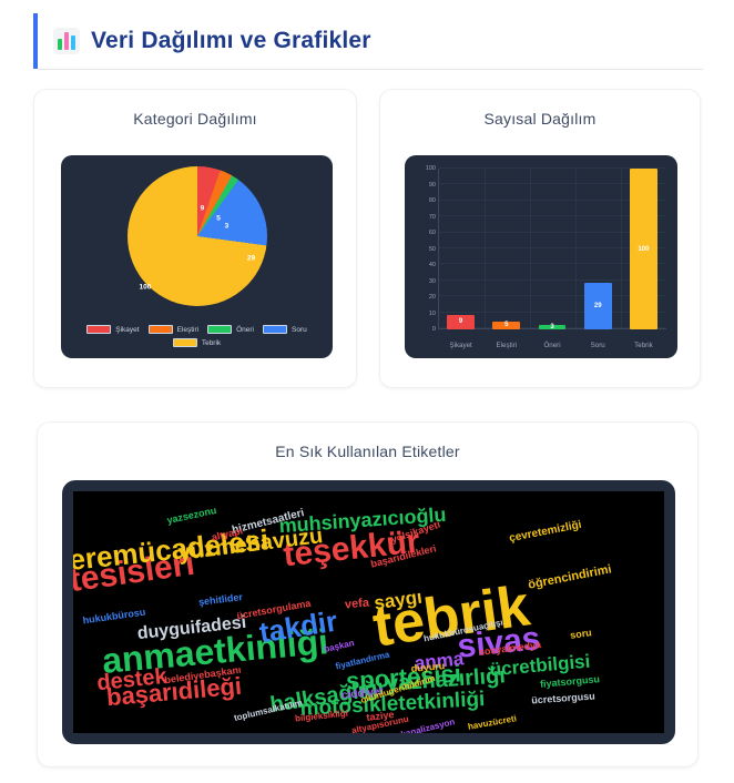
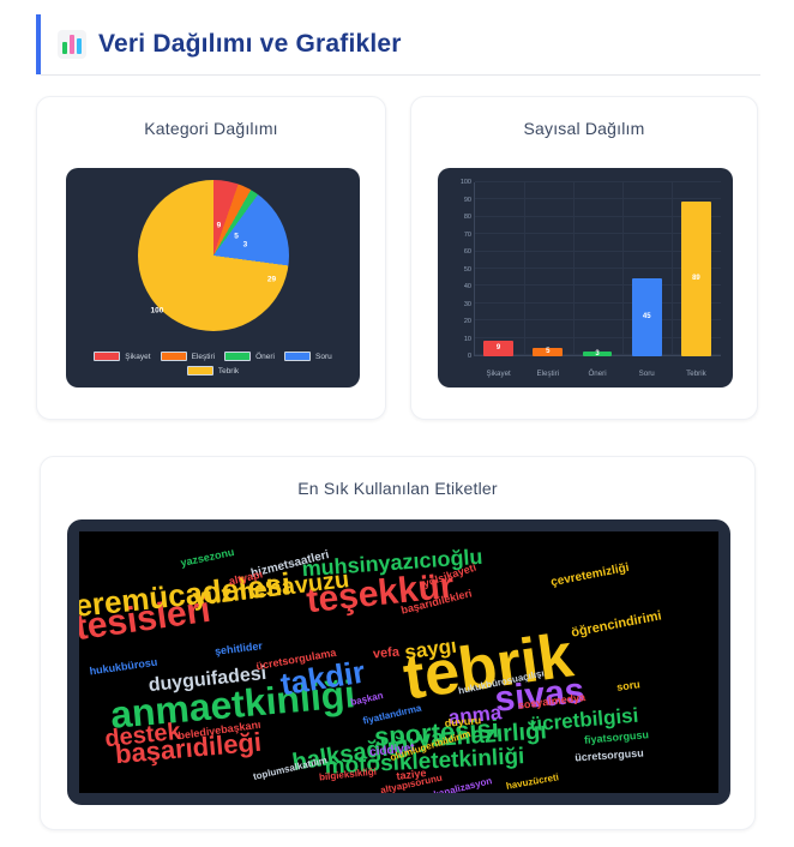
Sayısal Dağılım/Soru: 29 -> 45
Sayısal Dağılım/Tebrik: 100 -> 89
